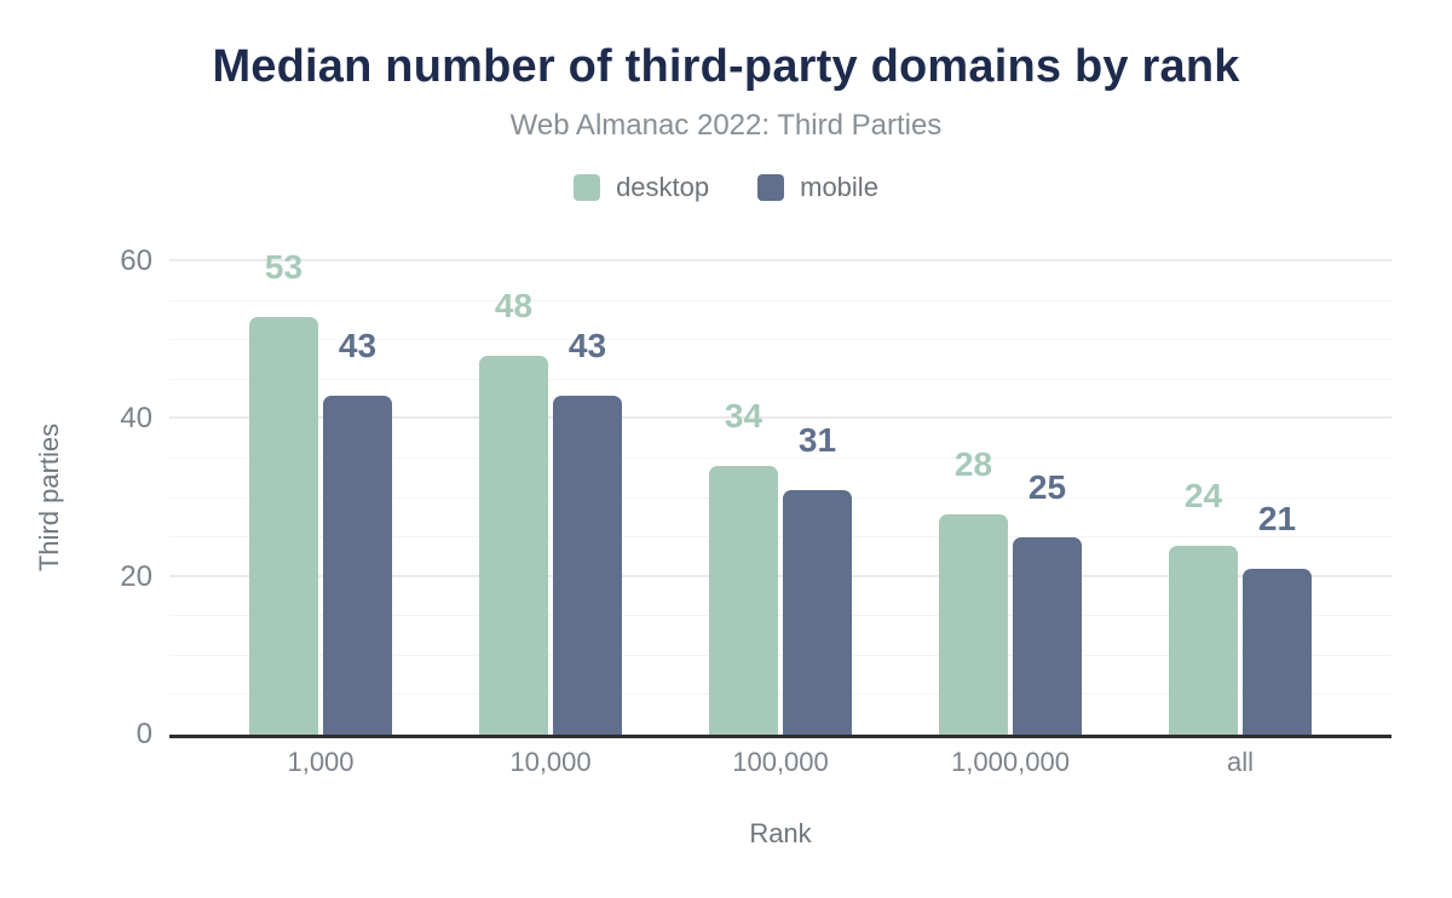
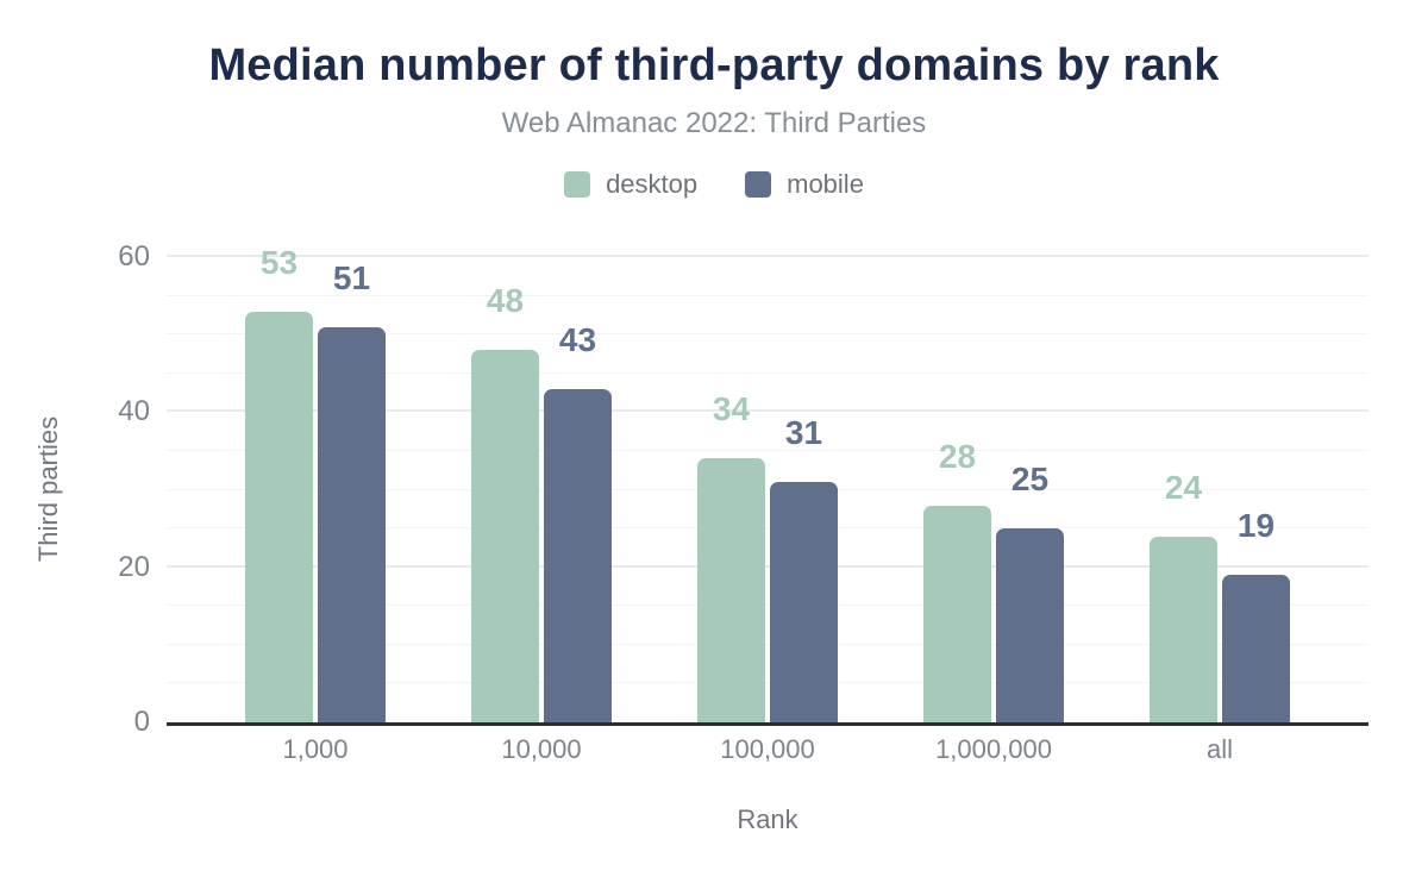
mobile/1,000: 43 -> 51
mobile/all: 21 -> 19
